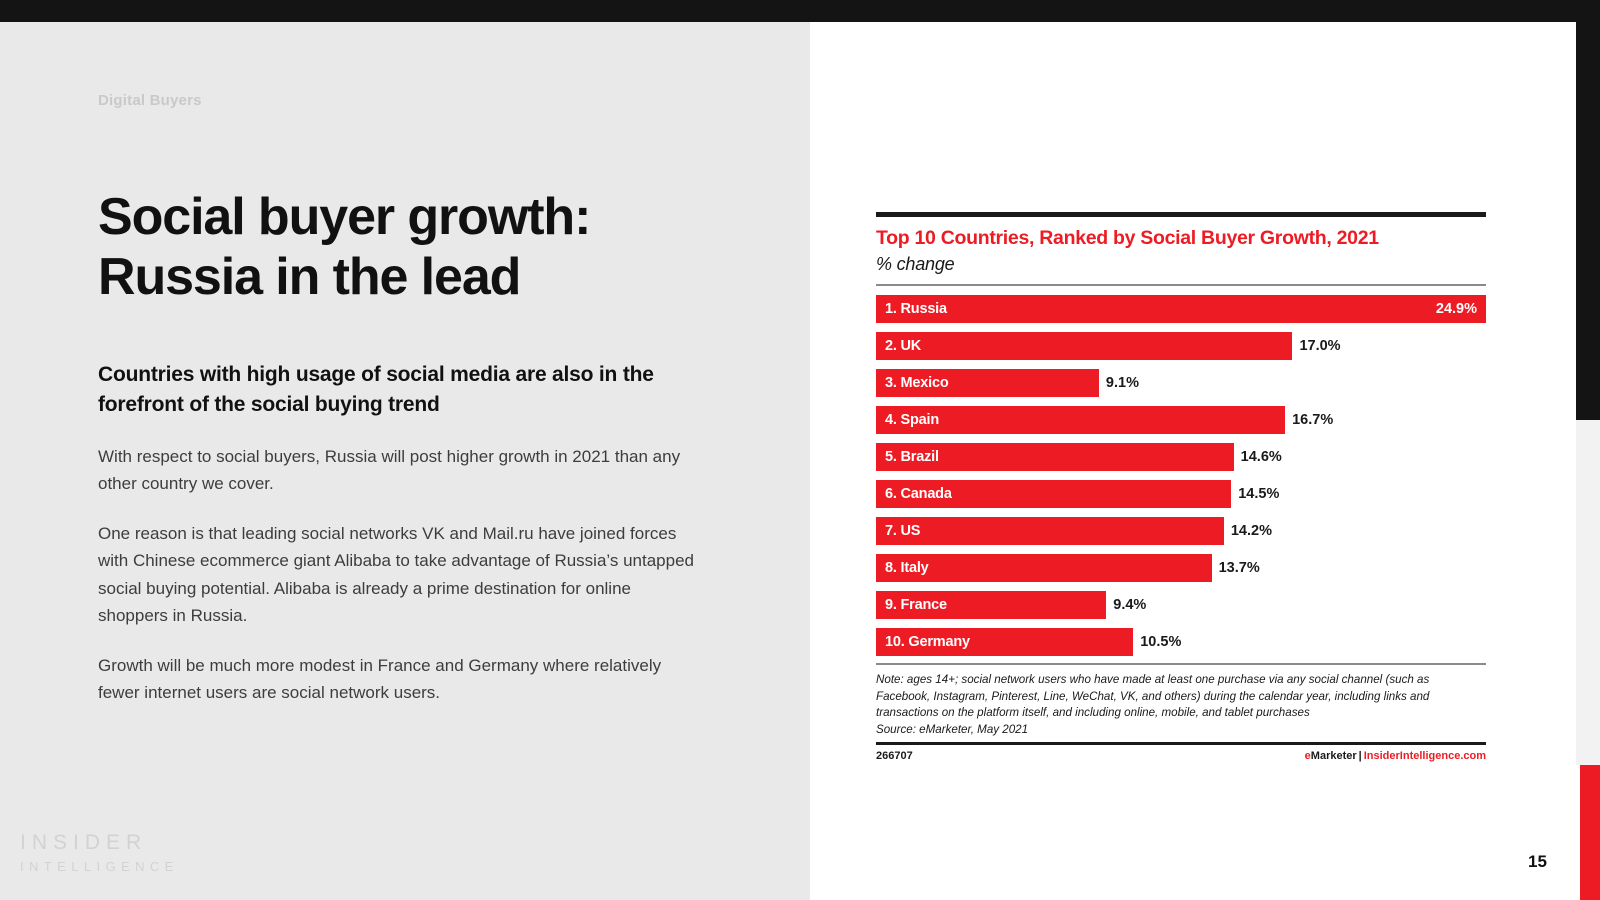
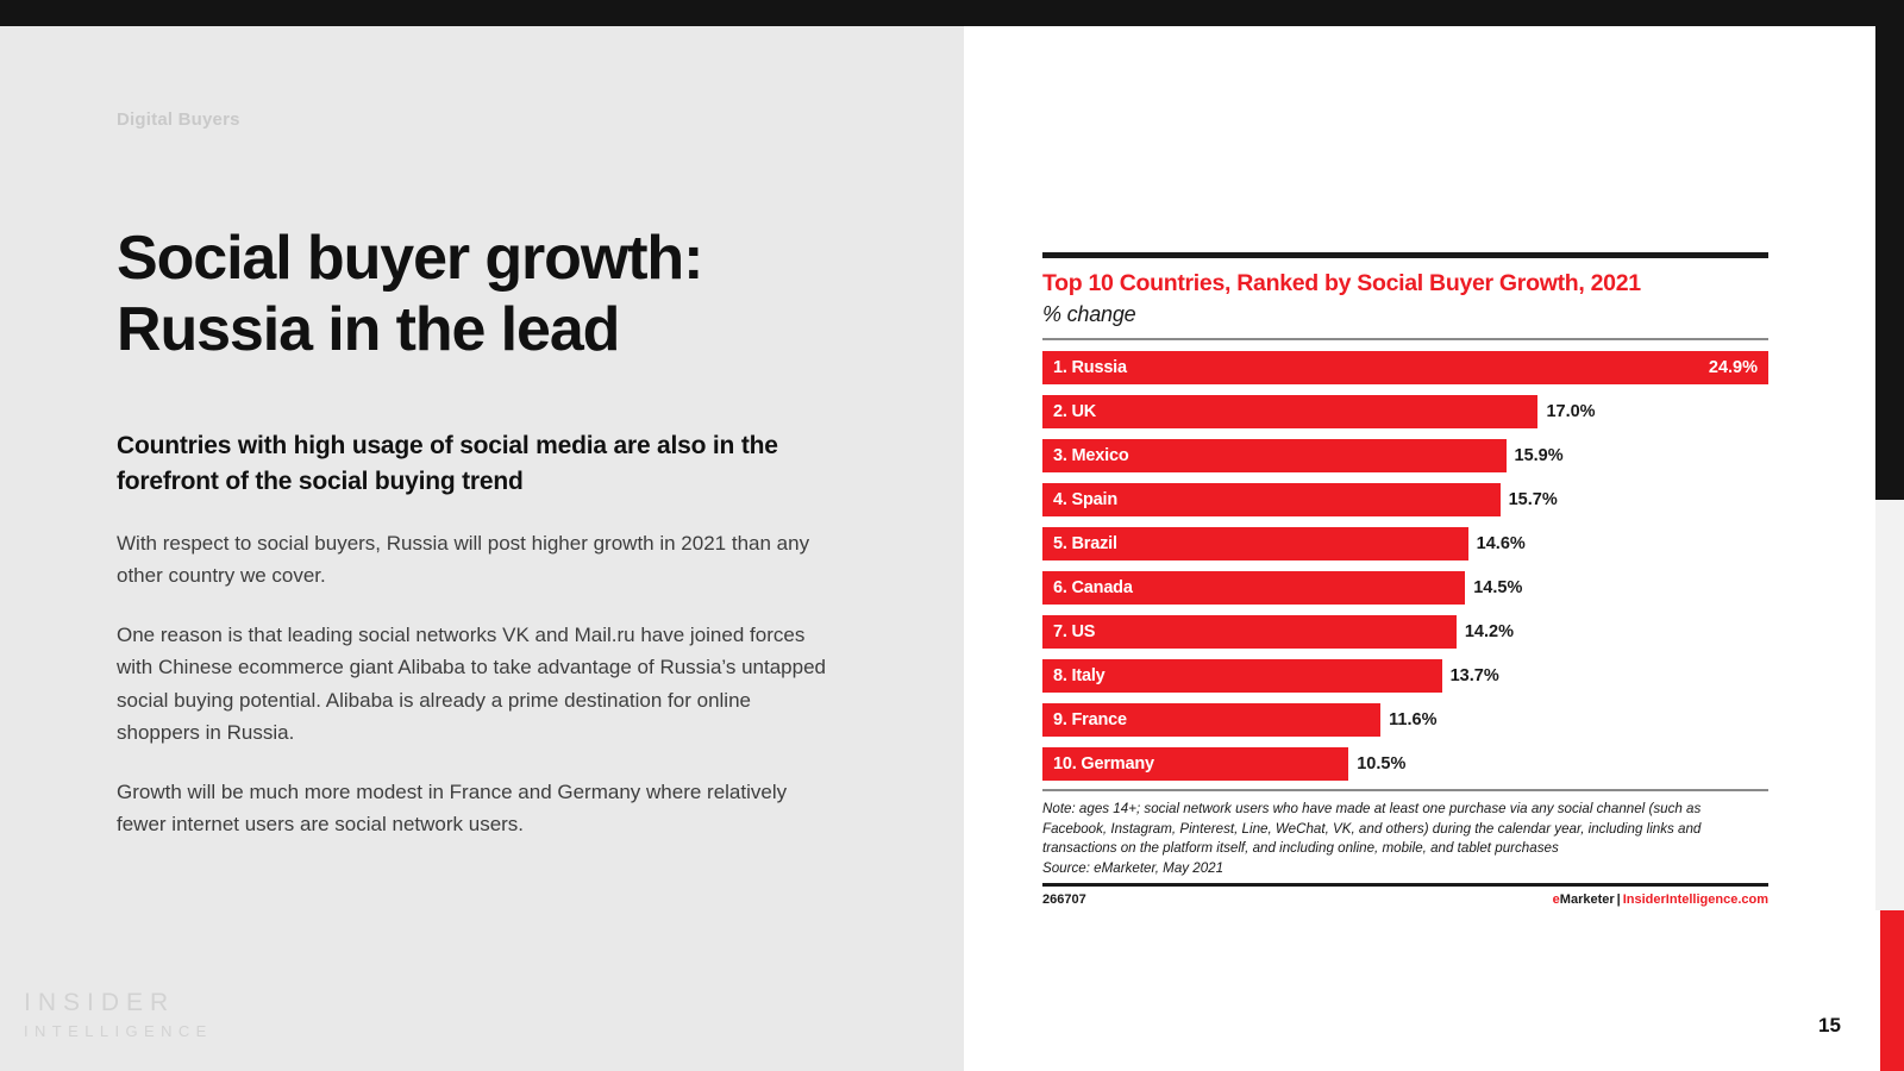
3. Mexico: 9.1% -> 15.9%
4. Spain: 16.7% -> 15.7%
9. France: 9.4% -> 11.6%
